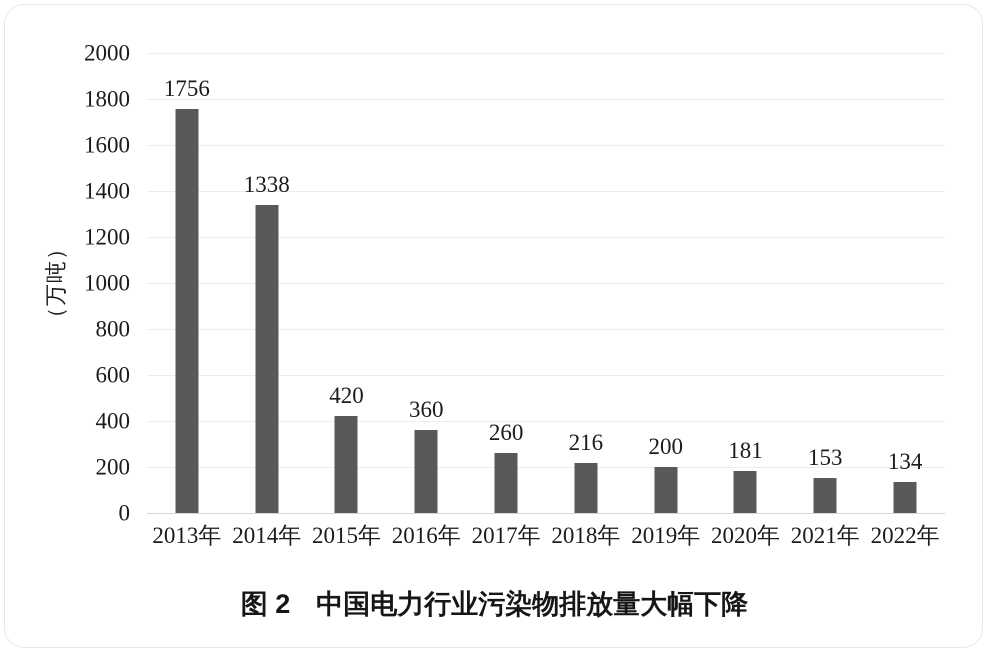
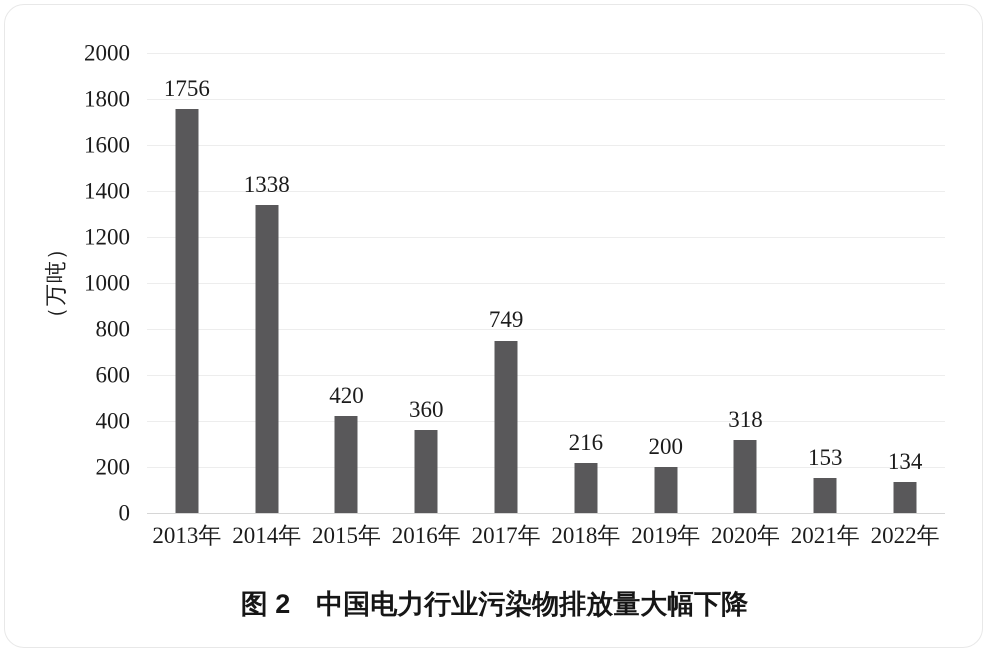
2017年: 260 -> 749
2020年: 181 -> 318
